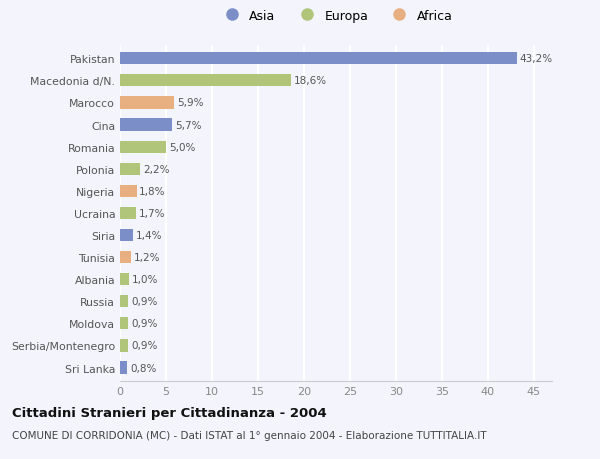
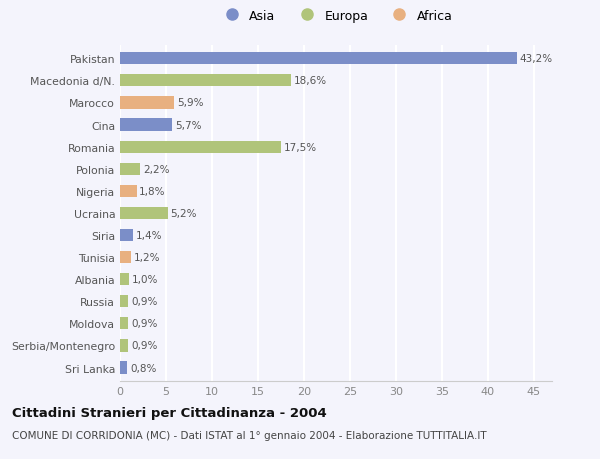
Romania: 5,0% -> 17,5%
Ucraina: 1,7% -> 5,2%
